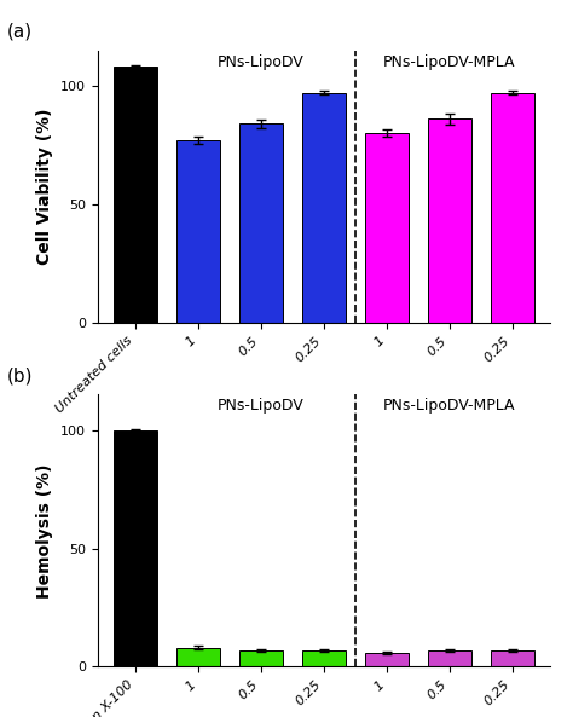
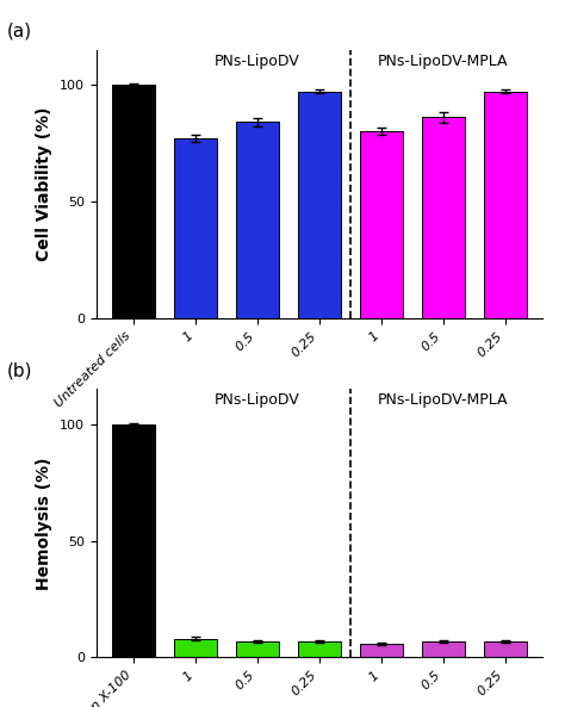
Untreated cells: 108 -> 100
